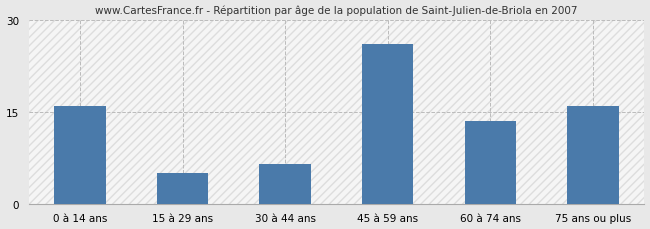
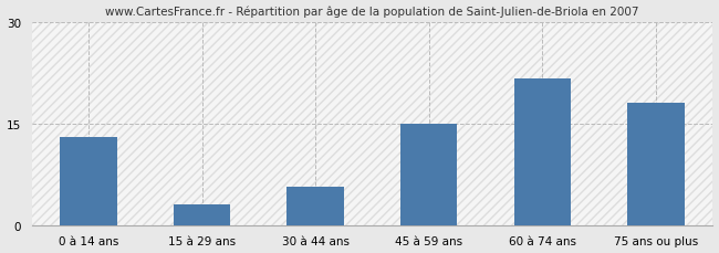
0 à 14 ans: 16.0 -> 13.0
15 à 29 ans: 5.0 -> 3.0
30 à 44 ans: 6.5 -> 5.6
45 à 59 ans: 26.0 -> 15.0
60 à 74 ans: 13.5 -> 21.6
75 ans ou plus: 16.0 -> 18.0
